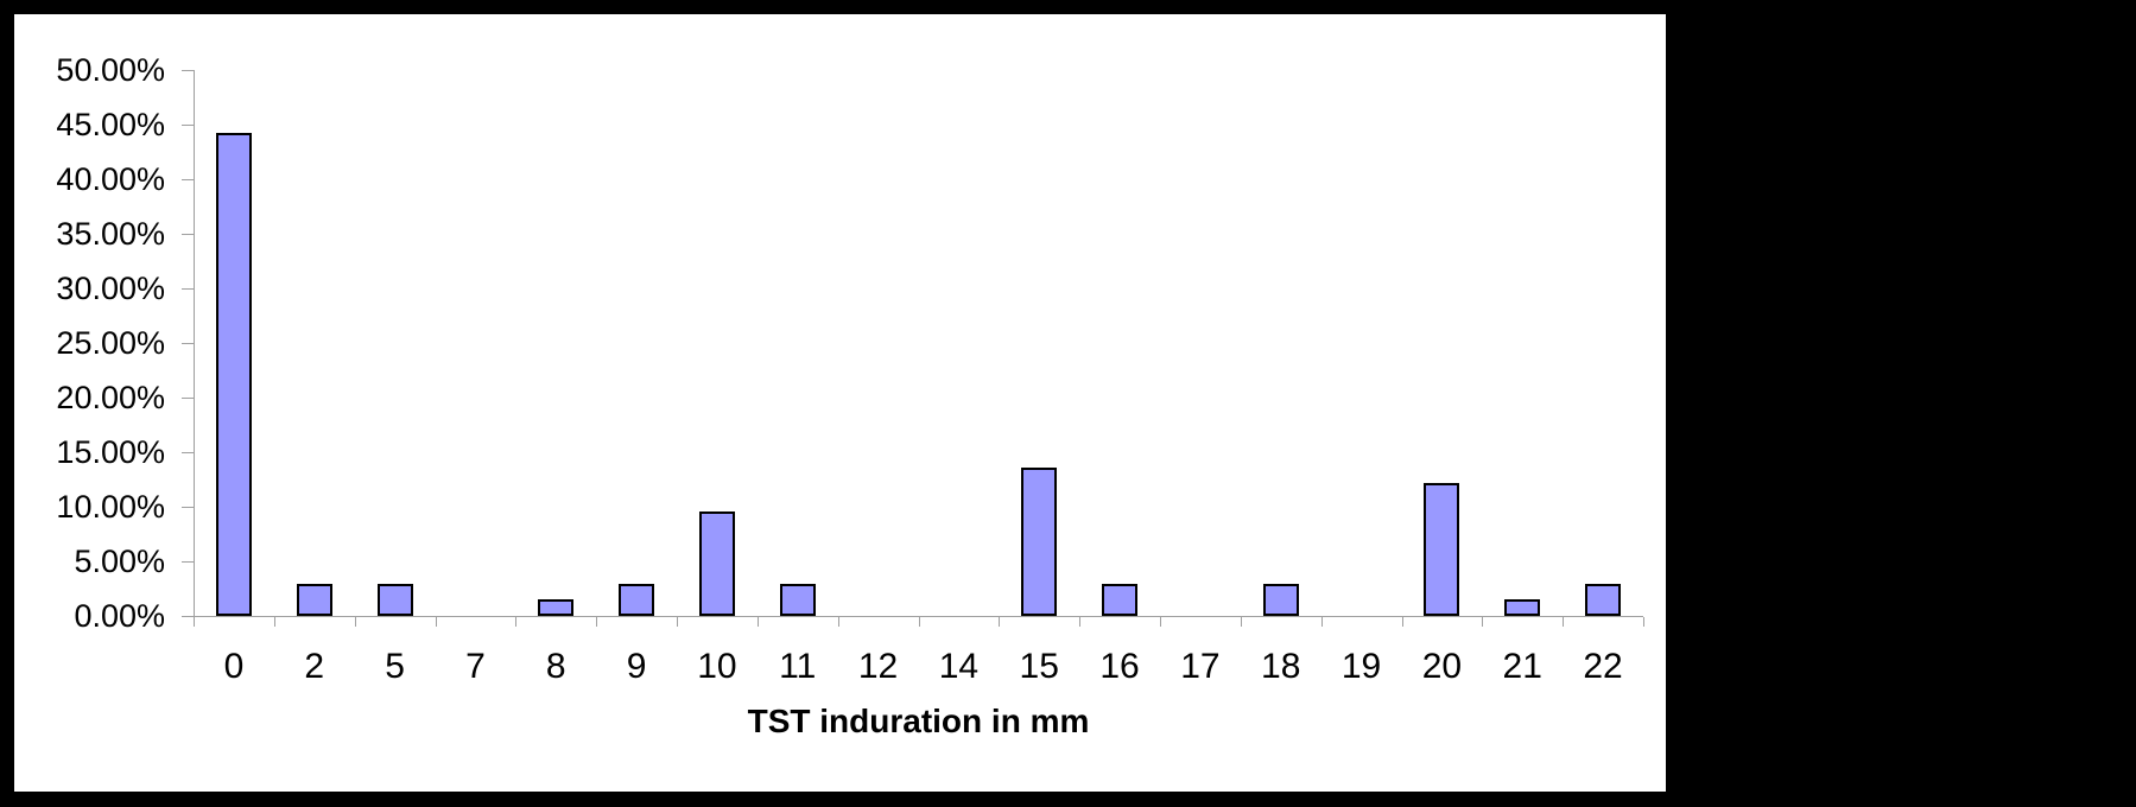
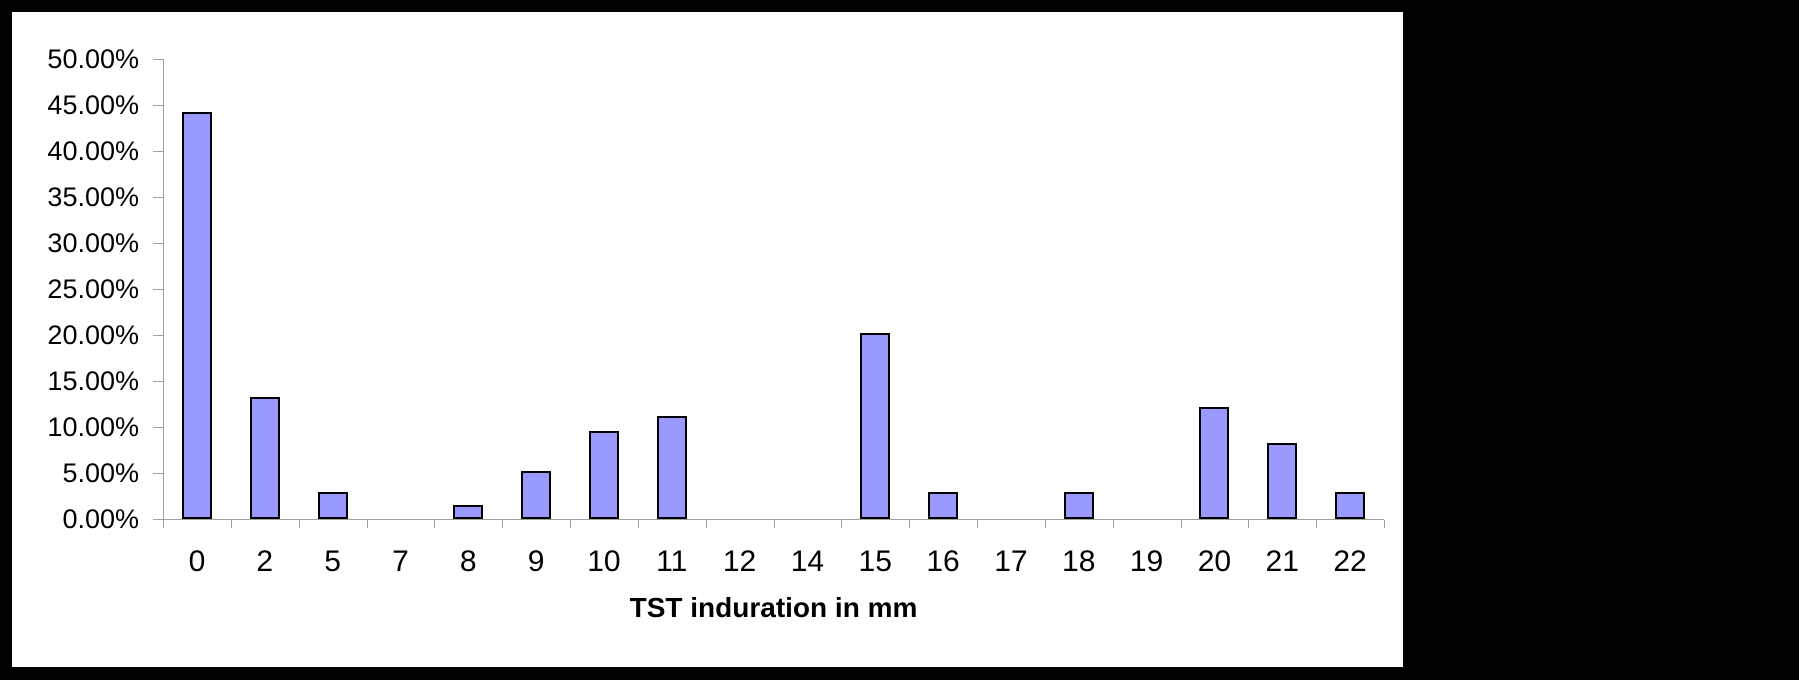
2: 3% -> 13%
9: 3% -> 5%
11: 3% -> 11%
15: 13% -> 20%
21: 1% -> 8%
